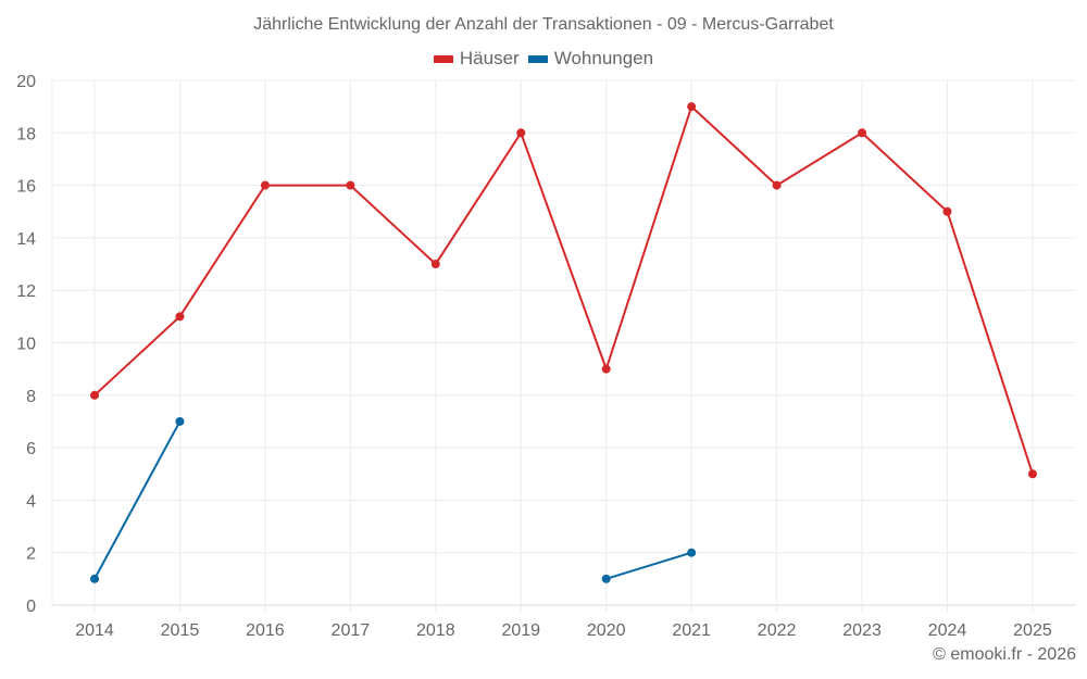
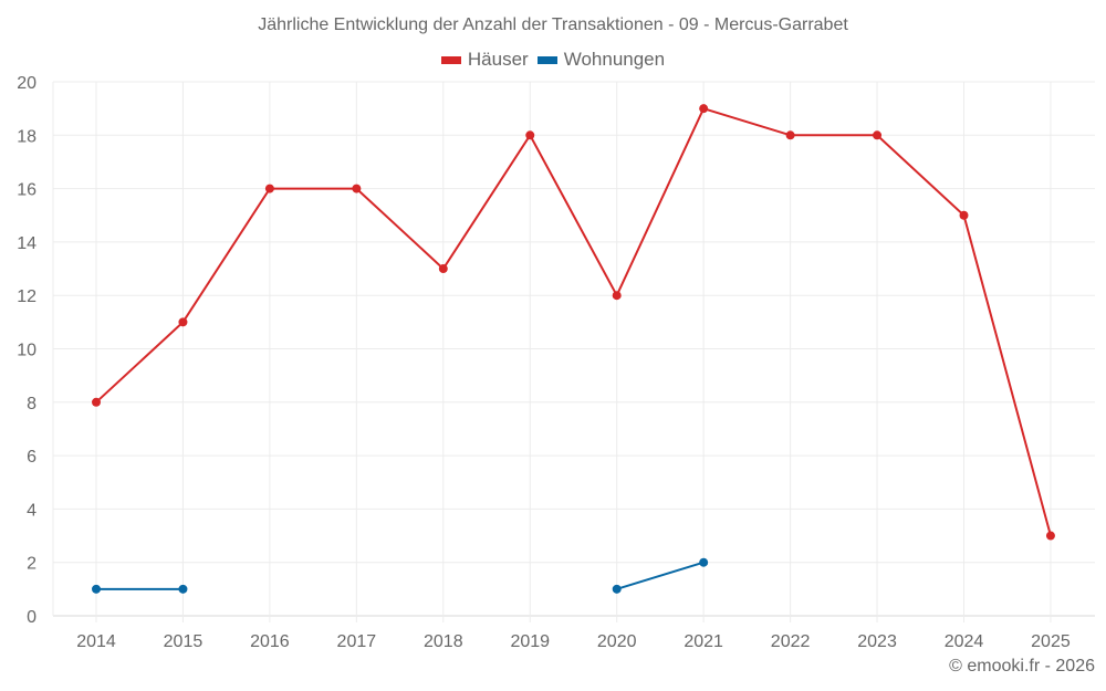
Wohnungen/2015: 7 -> 1
Häuser/2020: 9 -> 12
Häuser/2022: 16 -> 18
Häuser/2025: 5 -> 3
